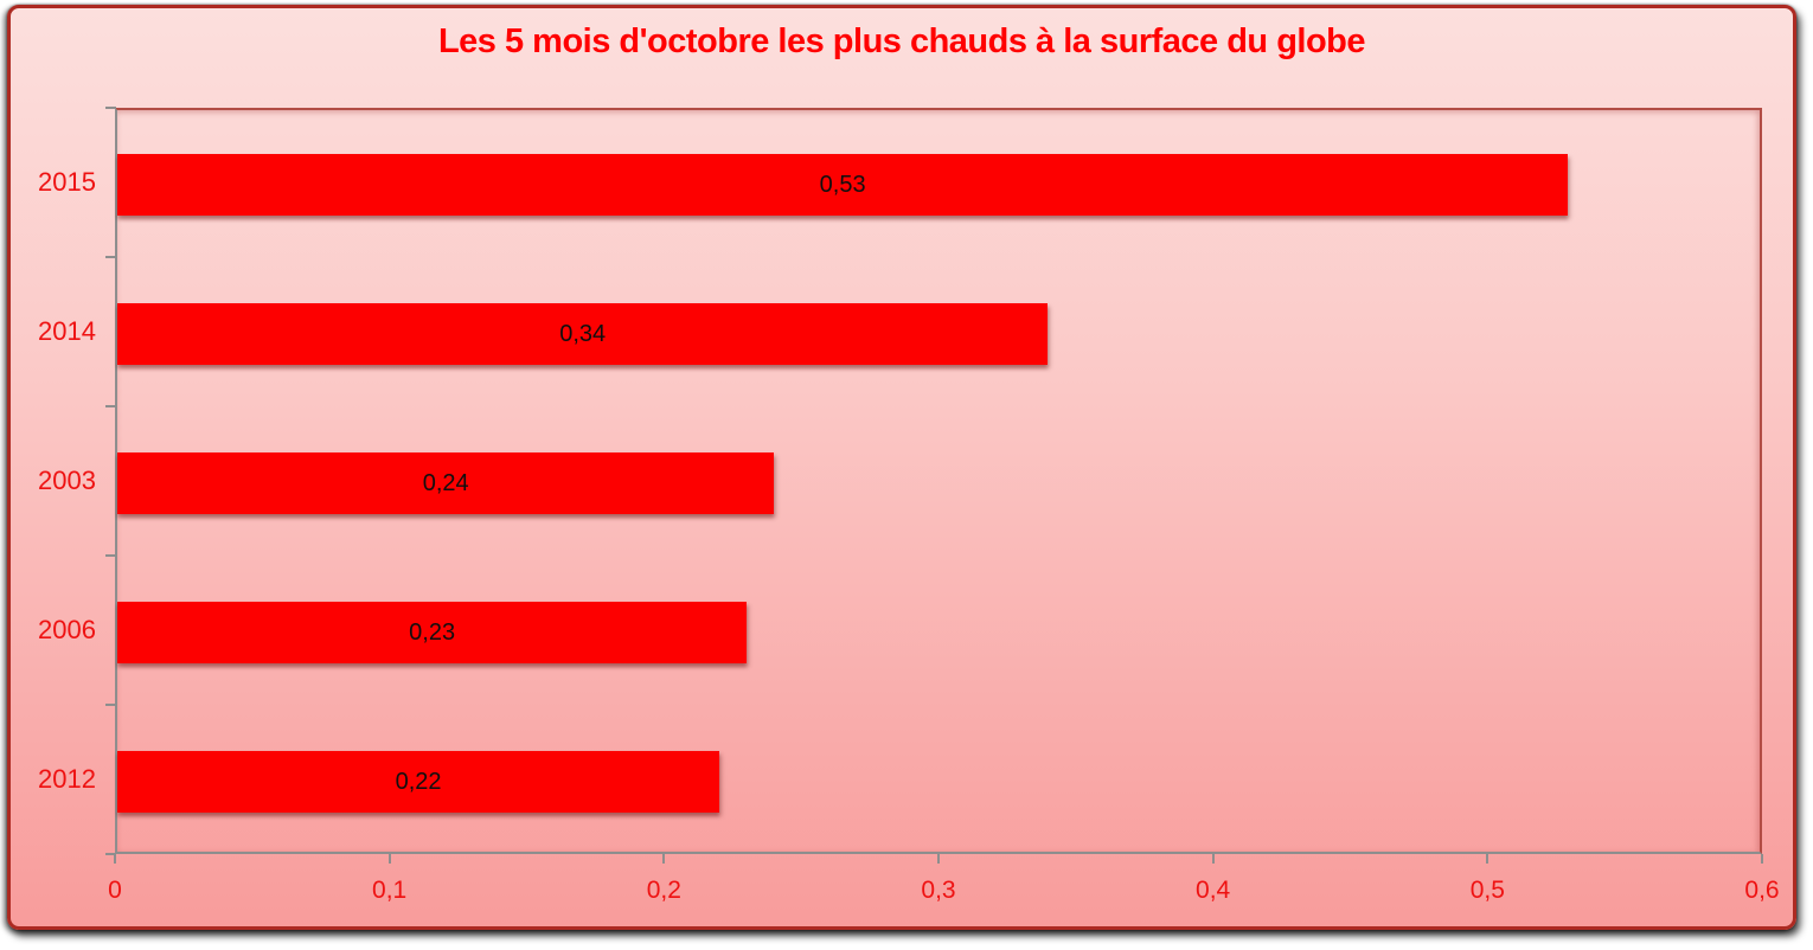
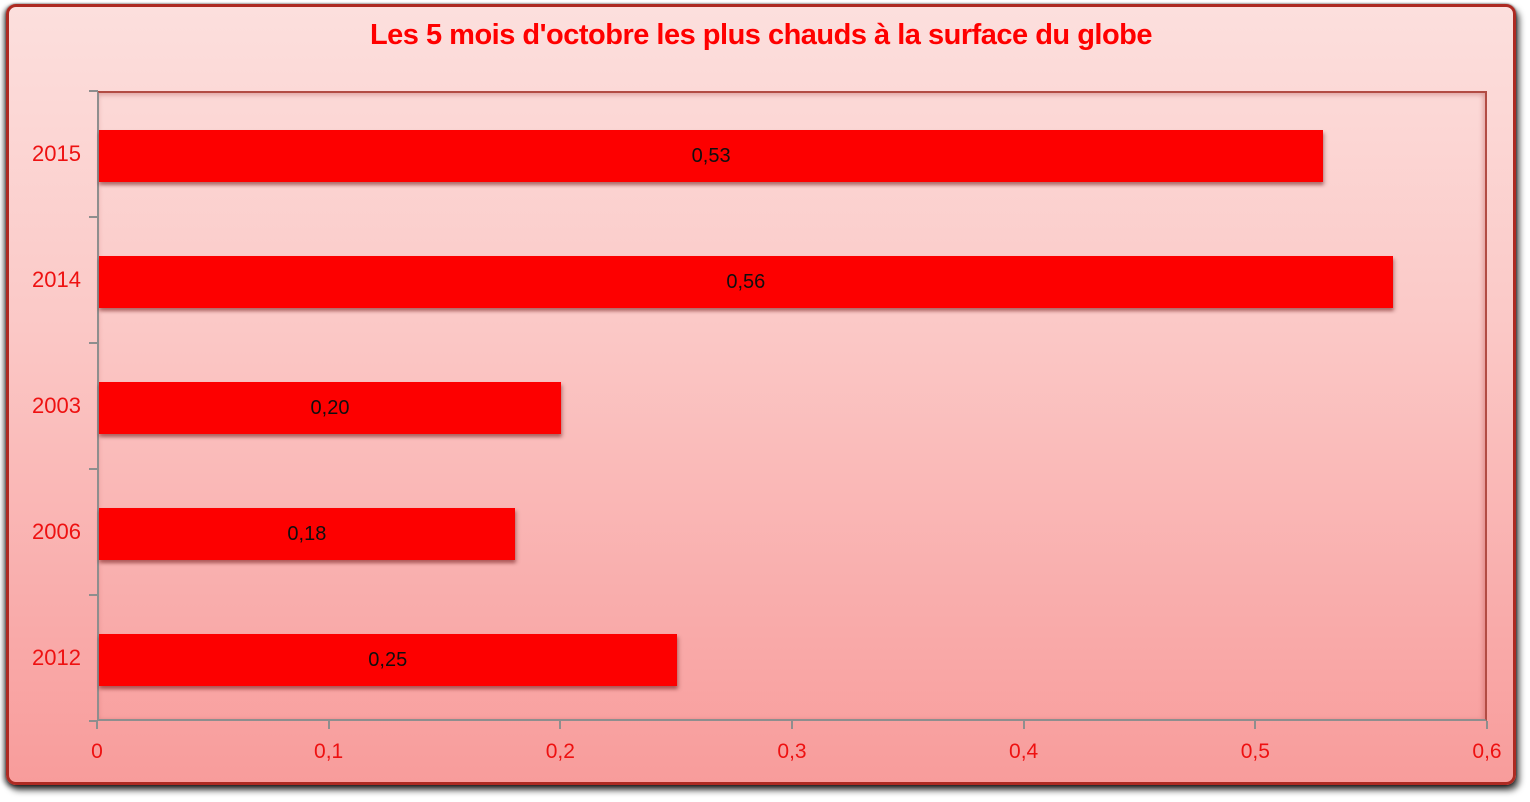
2014: 0,34 -> 0,56
2003: 0,24 -> 0,20
2006: 0,23 -> 0,18
2012: 0,22 -> 0,25
